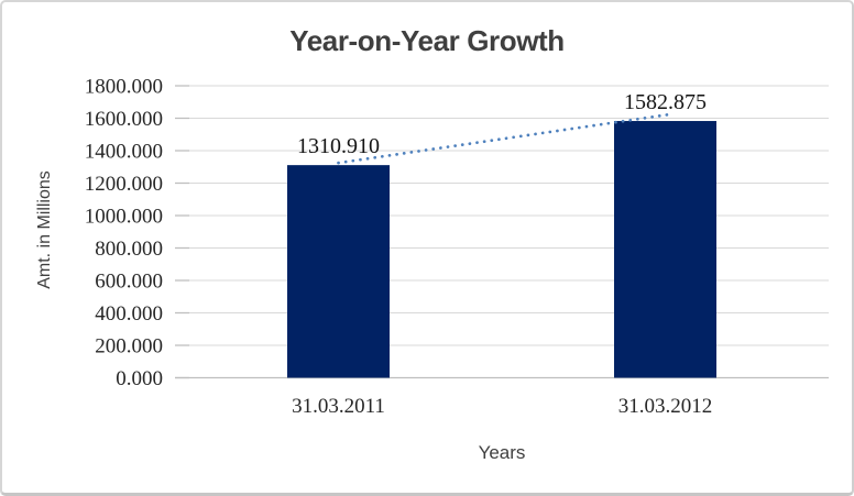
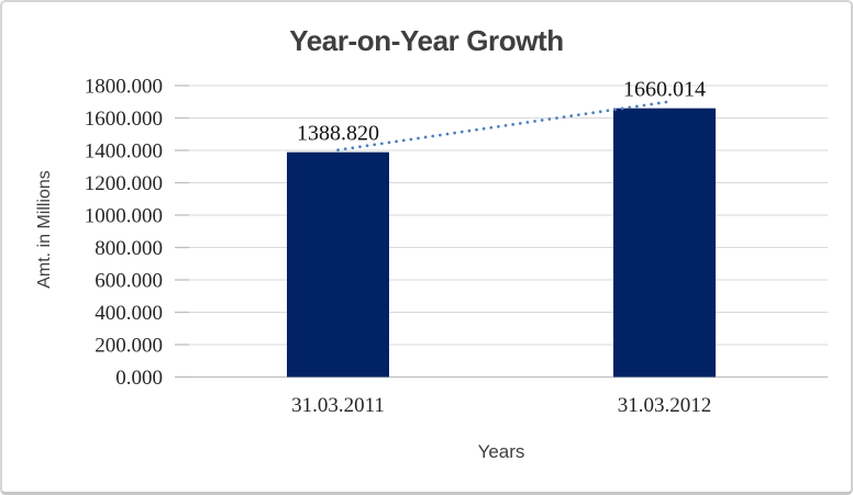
31.03.2011: 1310.910 -> 1388.820
31.03.2012: 1582.875 -> 1660.014
